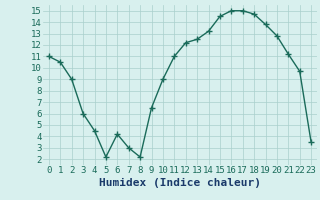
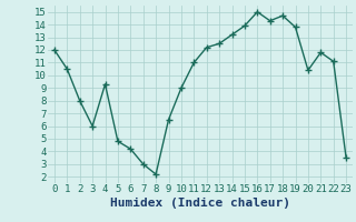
0: 11.0 -> 12.0
2: 9.0 -> 8.0
4: 4.5 -> 9.3
5: 2.2 -> 4.8
15: 14.5 -> 13.9
17: 15.0 -> 14.3
20: 12.8 -> 10.4
21: 11.2 -> 11.8
22: 9.7 -> 11.1
